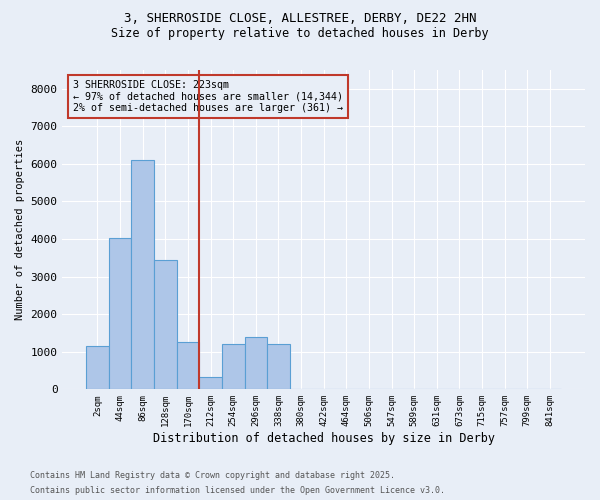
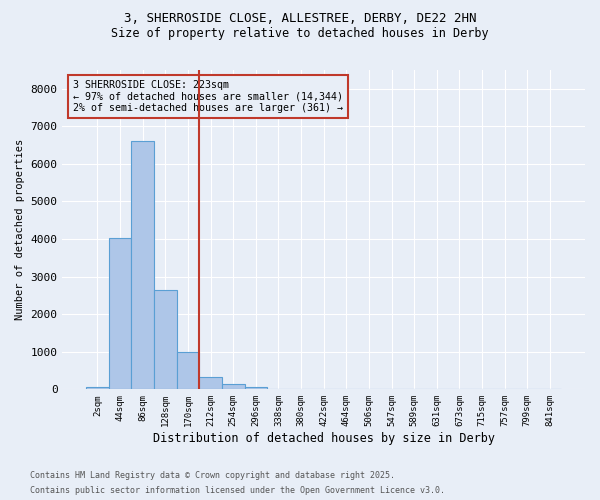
2sqm: 1150 -> 50
86sqm: 6100 -> 6620
128sqm: 3450 -> 2640
170sqm: 1250 -> 990
254sqm: 1200 -> 130
296sqm: 1400 -> 60
338sqm: 1200 -> 20
